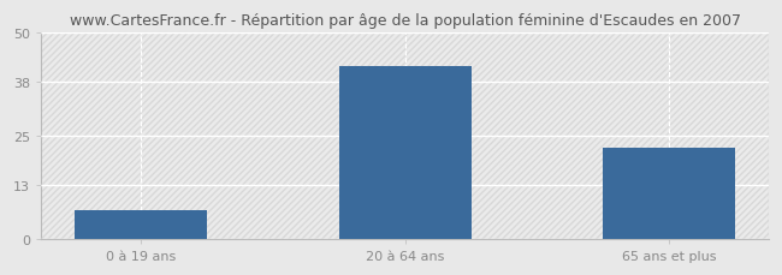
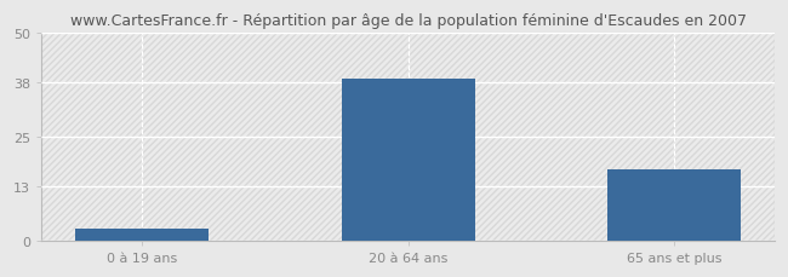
0 à 19 ans: 7 -> 3
20 à 64 ans: 42 -> 39
65 ans et plus: 22 -> 17
